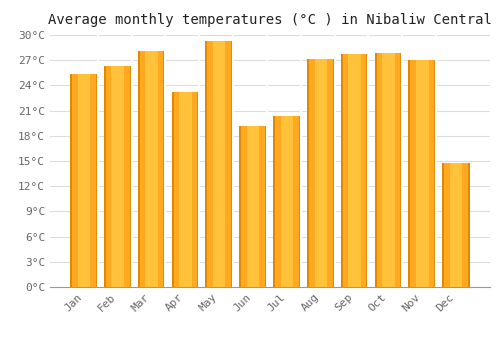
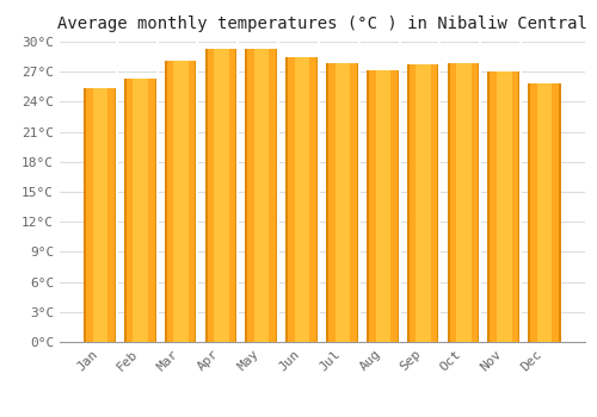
Apr: 23.2°C -> 29.3°C
Jun: 19.2°C -> 28.5°C
Jul: 20.4°C -> 27.8°C
Dec: 14.8°C -> 25.8°C
